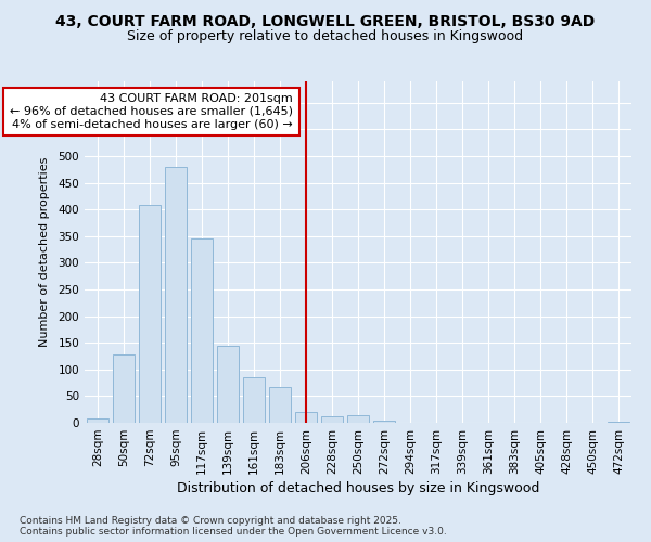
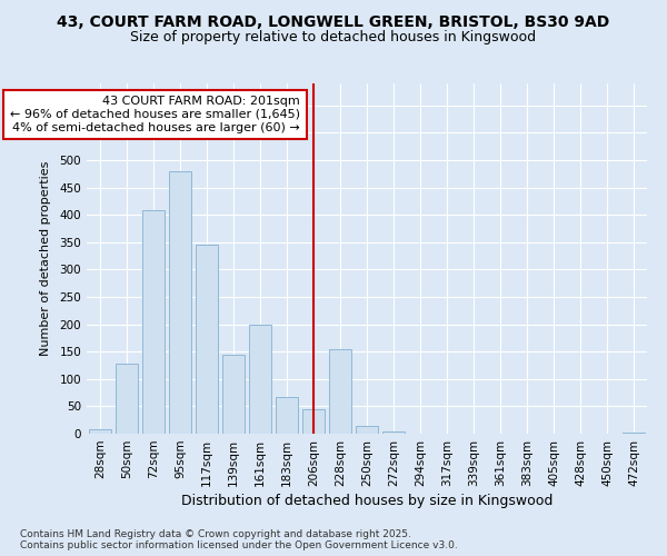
161sqm: 85 -> 200
206sqm: 20 -> 45
228sqm: 13 -> 155
